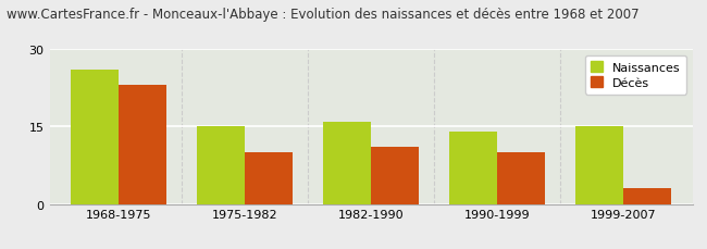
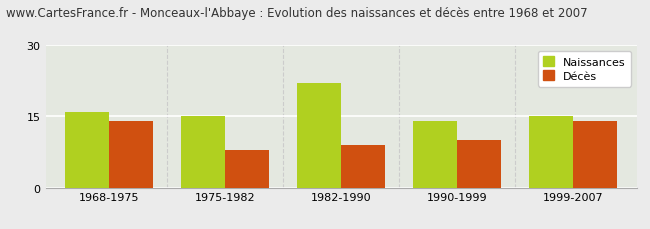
Naissances/1968-1975: 26 -> 16
Décès/1968-1975: 23 -> 14
Décès/1975-1982: 10 -> 8
Naissances/1982-1990: 16 -> 22
Décès/1982-1990: 11 -> 9
Décès/1999-2007: 3 -> 14
